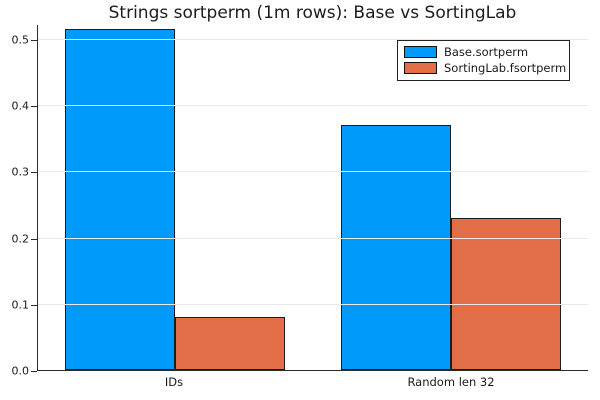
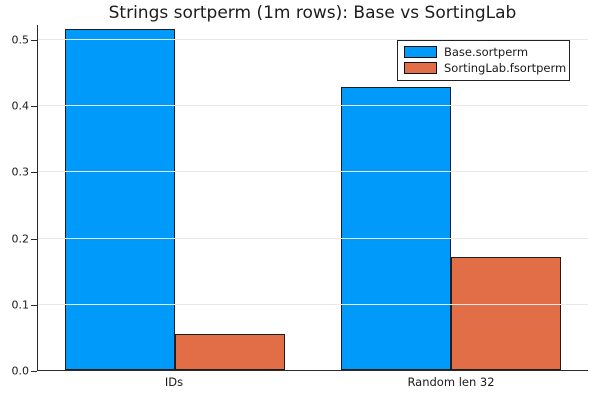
SortingLab.fsortperm/IDs: 0.08 -> 0.05
Base.sortperm/Random len 32: 0.37 -> 0.43
SortingLab.fsortperm/Random len 32: 0.23 -> 0.17
